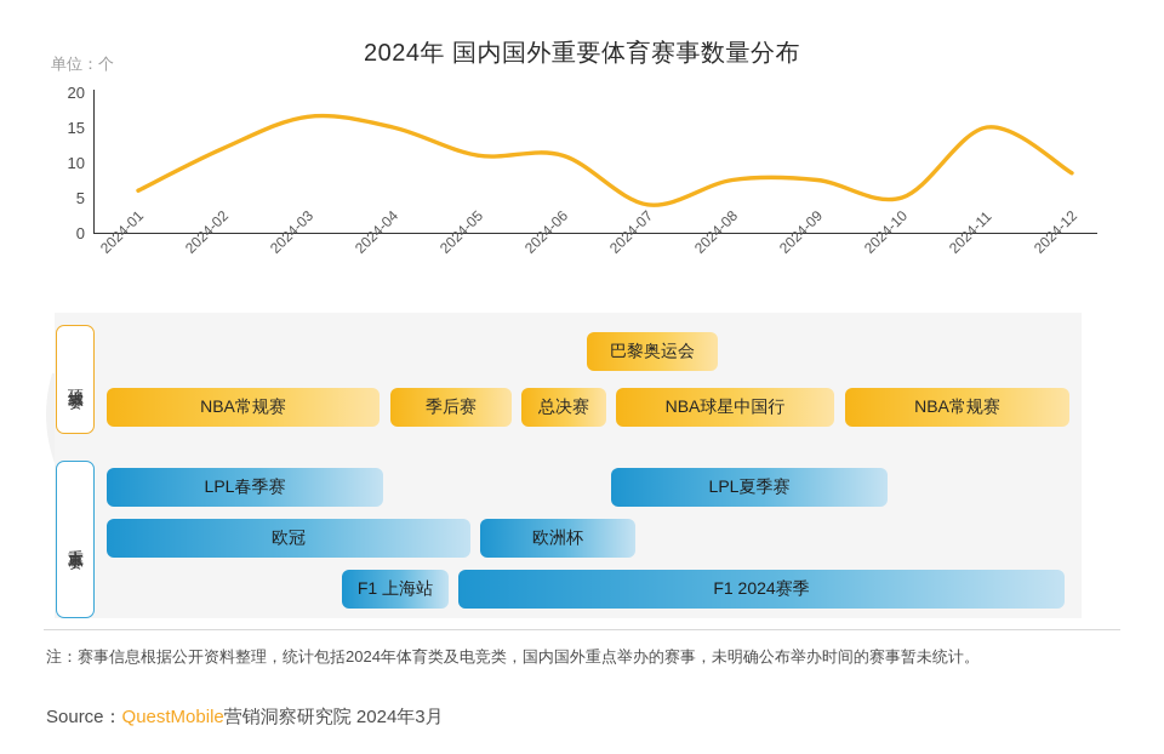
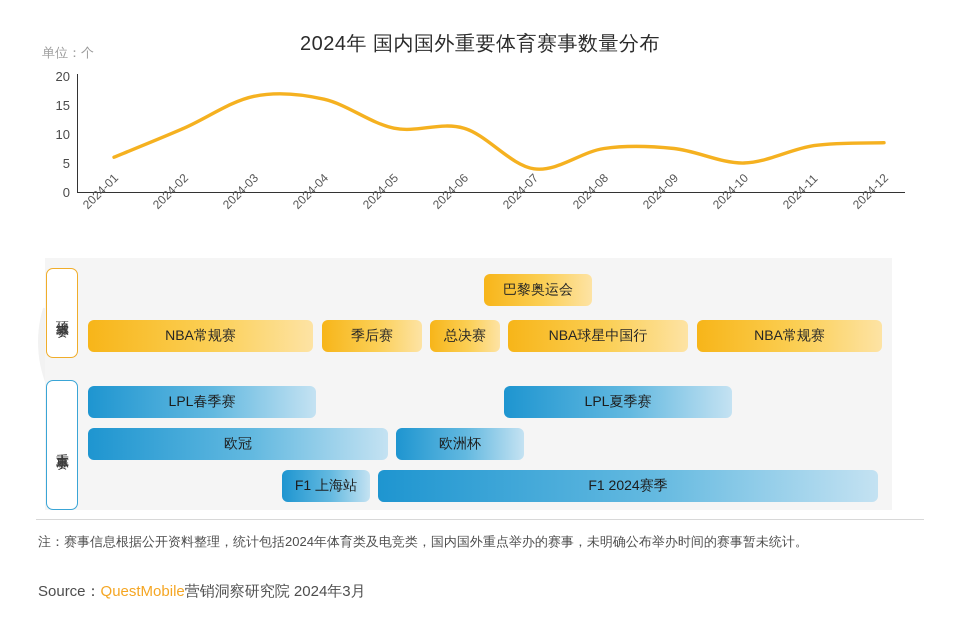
2024-02: 12 -> 11
2024-04: 15 -> 16
2024-11: 15 -> 8
